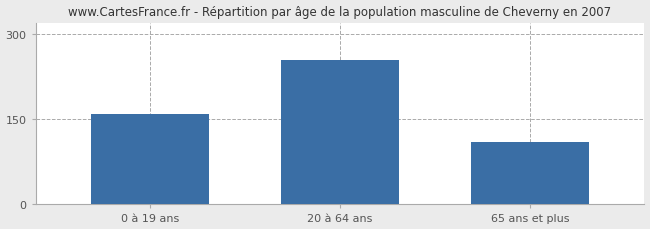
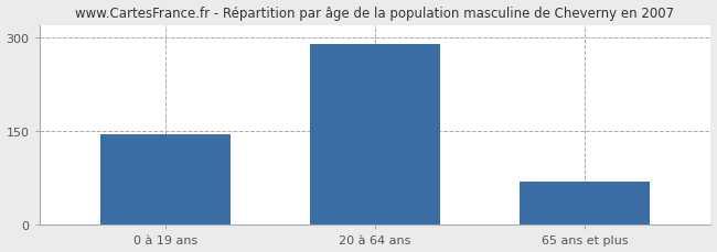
0 à 19 ans: 160 -> 145
20 à 64 ans: 254 -> 290
65 ans et plus: 110 -> 70
